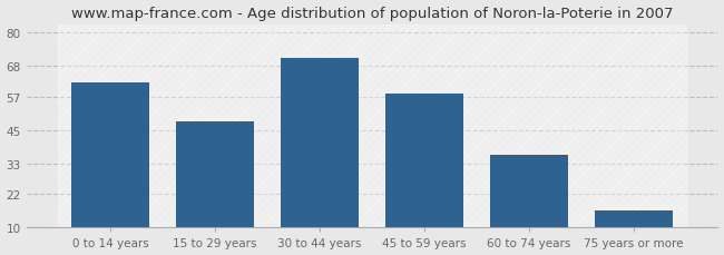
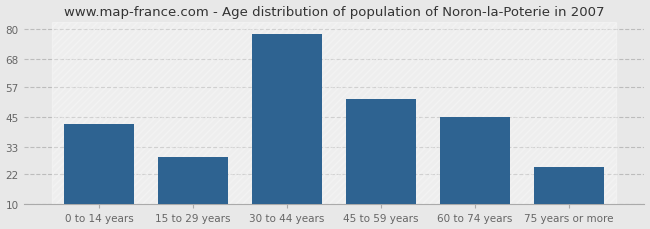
0 to 14 years: 62 -> 42
15 to 29 years: 48 -> 29
30 to 44 years: 71 -> 78
45 to 59 years: 58 -> 52
60 to 74 years: 36 -> 45
75 years or more: 16 -> 25
